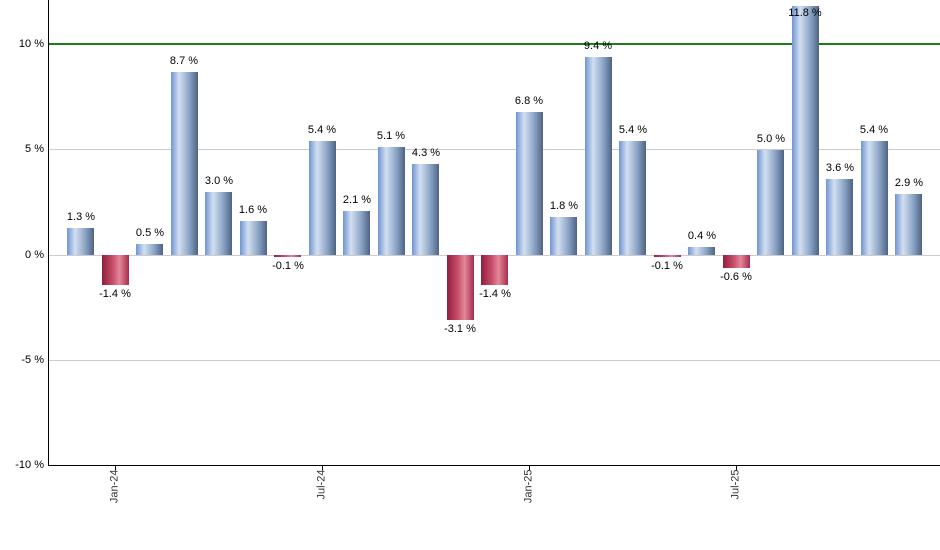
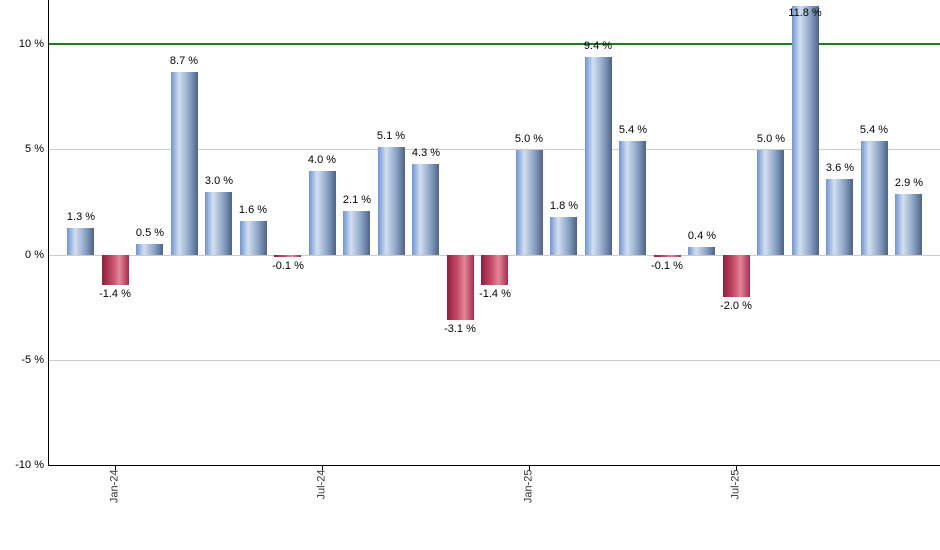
Jul-24: 5.4 -> 4.0
Jan-25: 6.8 -> 5.0
Jul-25: -0.6 -> -2.0
